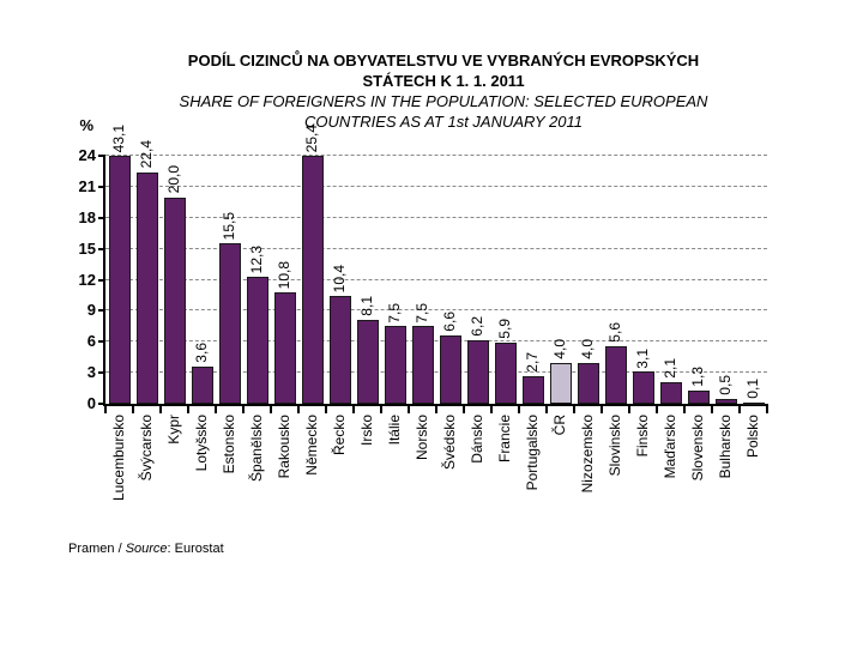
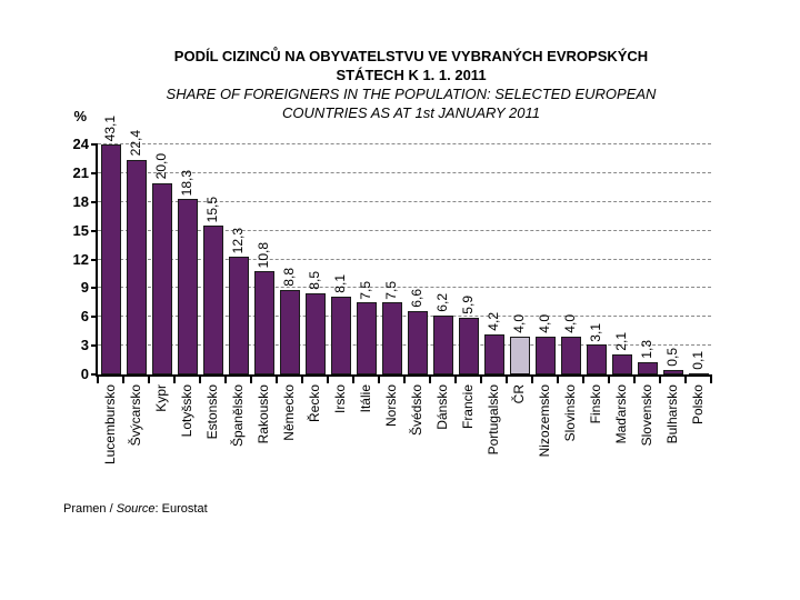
Lotyšsko: 3,6 -> 18,3
Německo: 25,4 -> 8,8
Řecko: 10,4 -> 8,5
Portugalsko: 2,7 -> 4,2
Slovinsko: 5,6 -> 4,0
